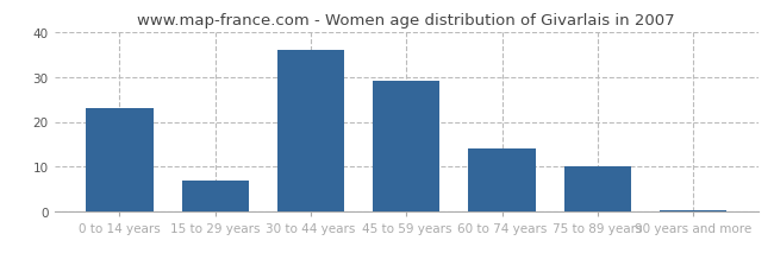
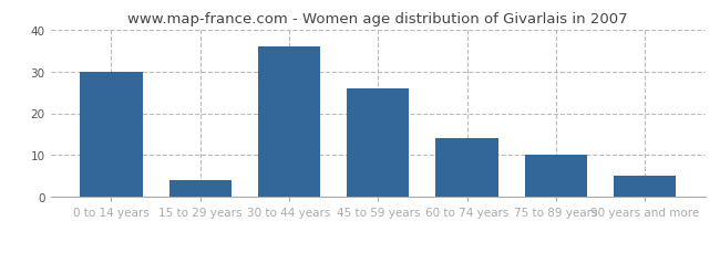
0 to 14 years: 23.0 -> 30.0
15 to 29 years: 7.0 -> 4.0
45 to 59 years: 29.0 -> 26.0
90 years and more: 0.5 -> 5.0
